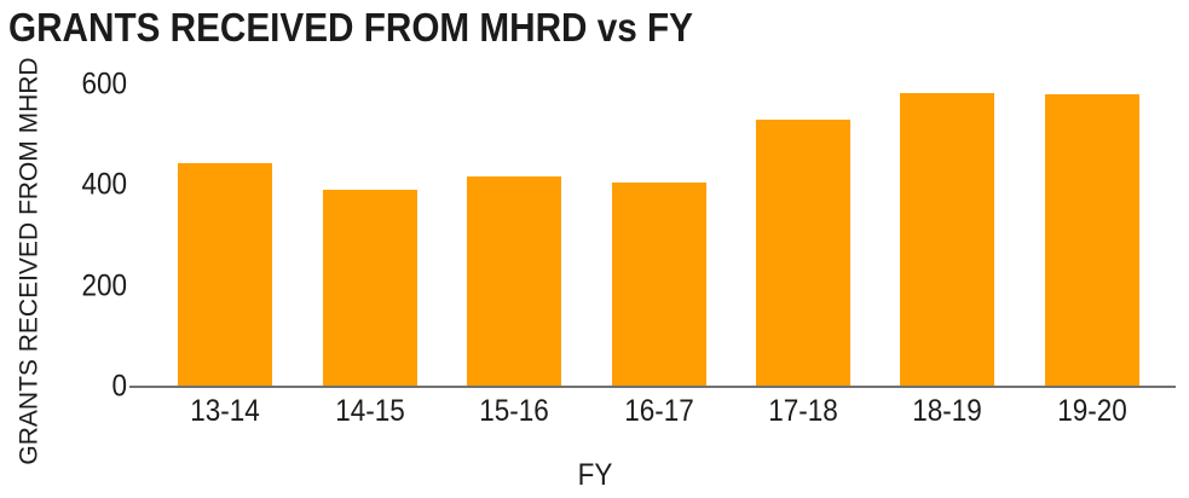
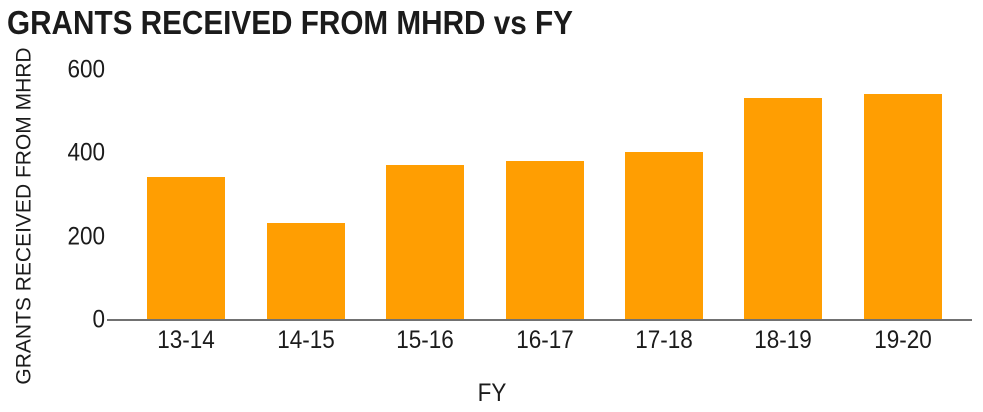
13-14: 440 -> 340
14-15: 390 -> 230
15-16: 420 -> 370
16-17: 400 -> 380
17-18: 530 -> 400
18-19: 580 -> 530
19-20: 580 -> 540
